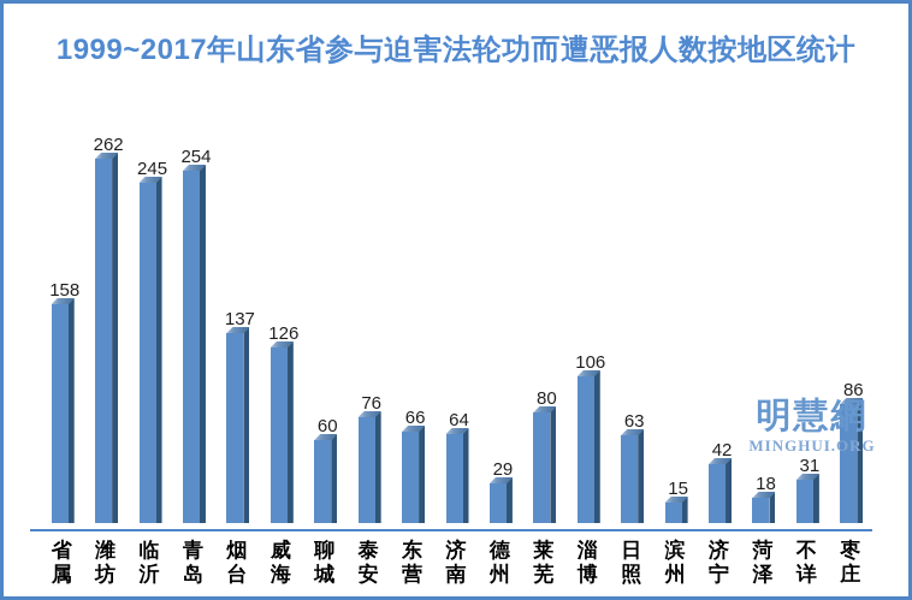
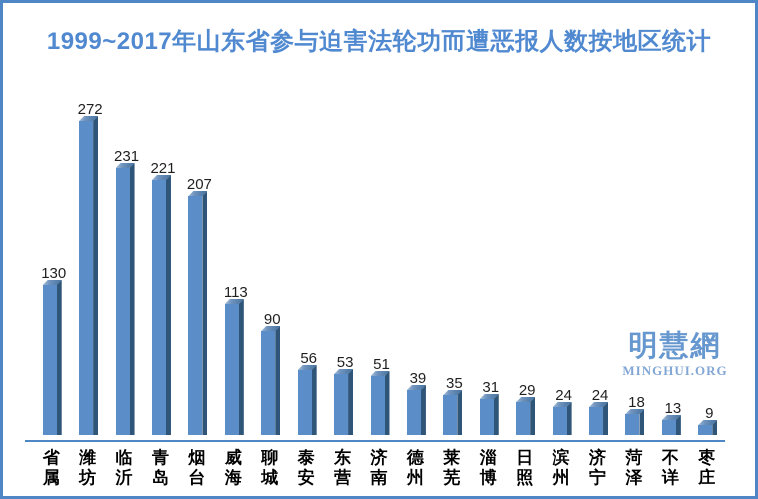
省属: 158 -> 130
潍坊: 262 -> 272
临沂: 245 -> 231
青岛: 254 -> 221
烟台: 137 -> 207
威海: 126 -> 113
聊城: 60 -> 90
泰安: 76 -> 56
东营: 66 -> 53
济南: 64 -> 51
德州: 29 -> 39
莱芜: 80 -> 35
淄博: 106 -> 31
日照: 63 -> 29
滨州: 15 -> 24
济宁: 42 -> 24
不详: 31 -> 13
枣庄: 86 -> 9
